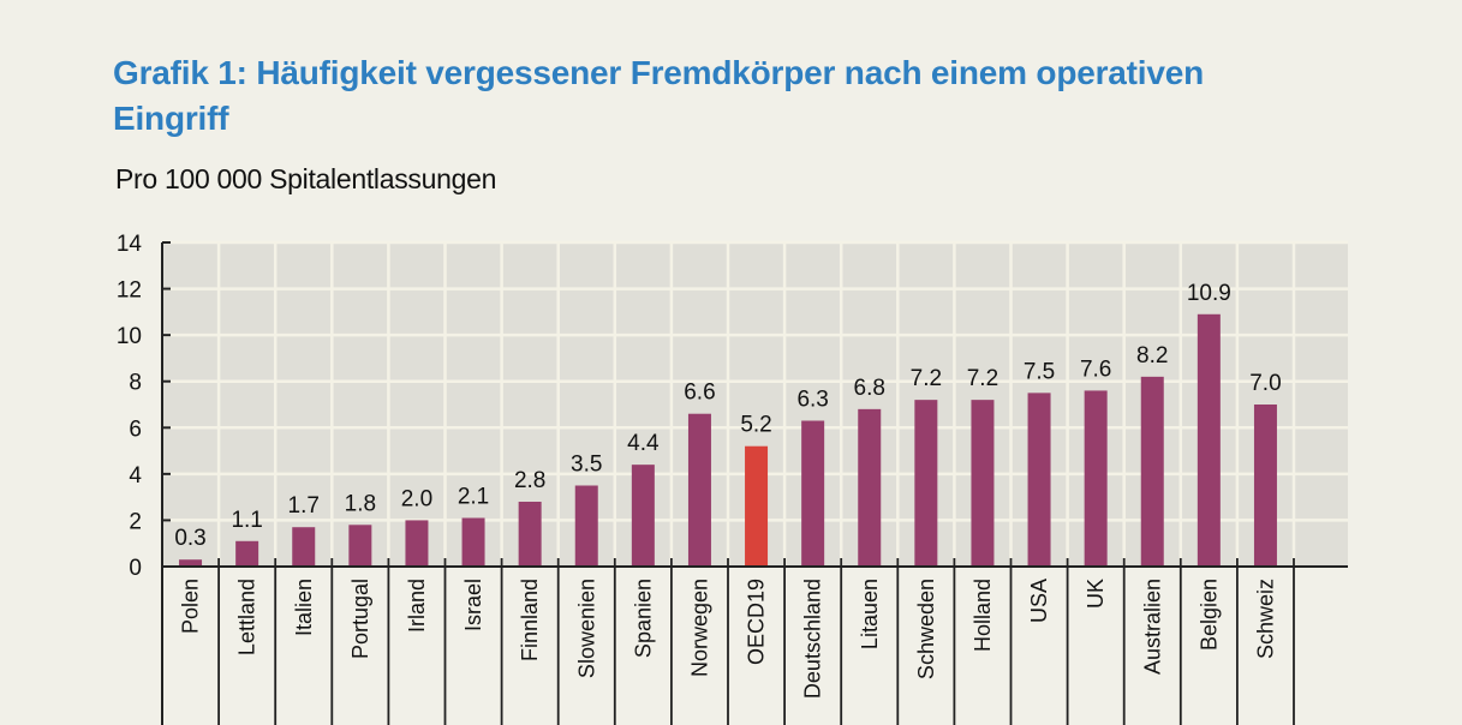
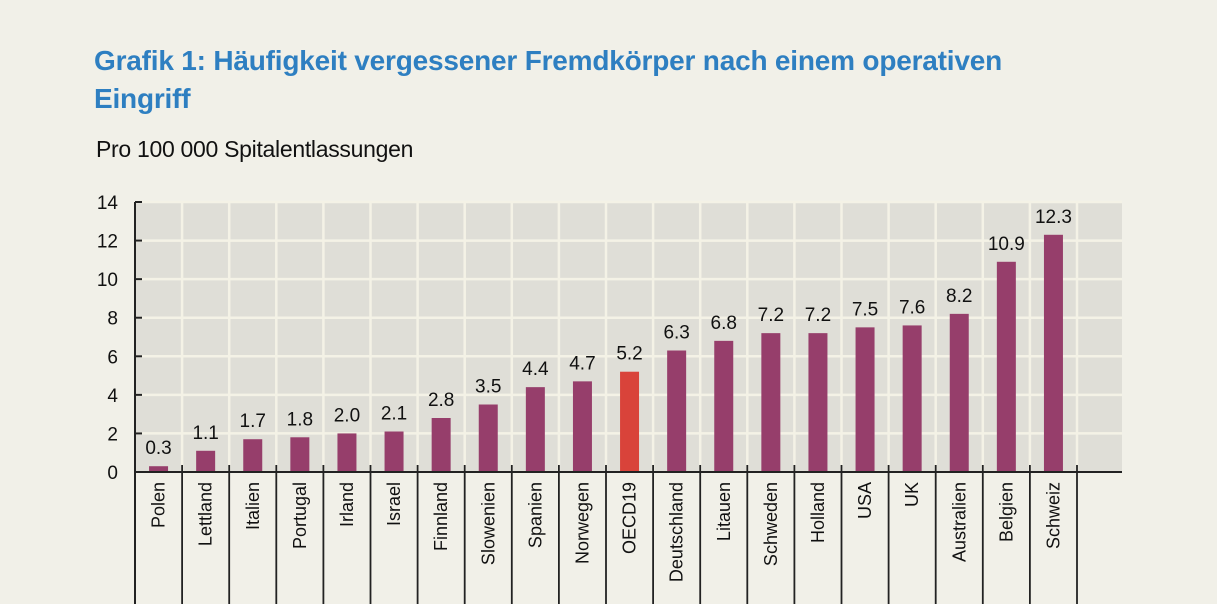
Norwegen: 6.6 -> 4.7
Schweiz: 7.0 -> 12.3
